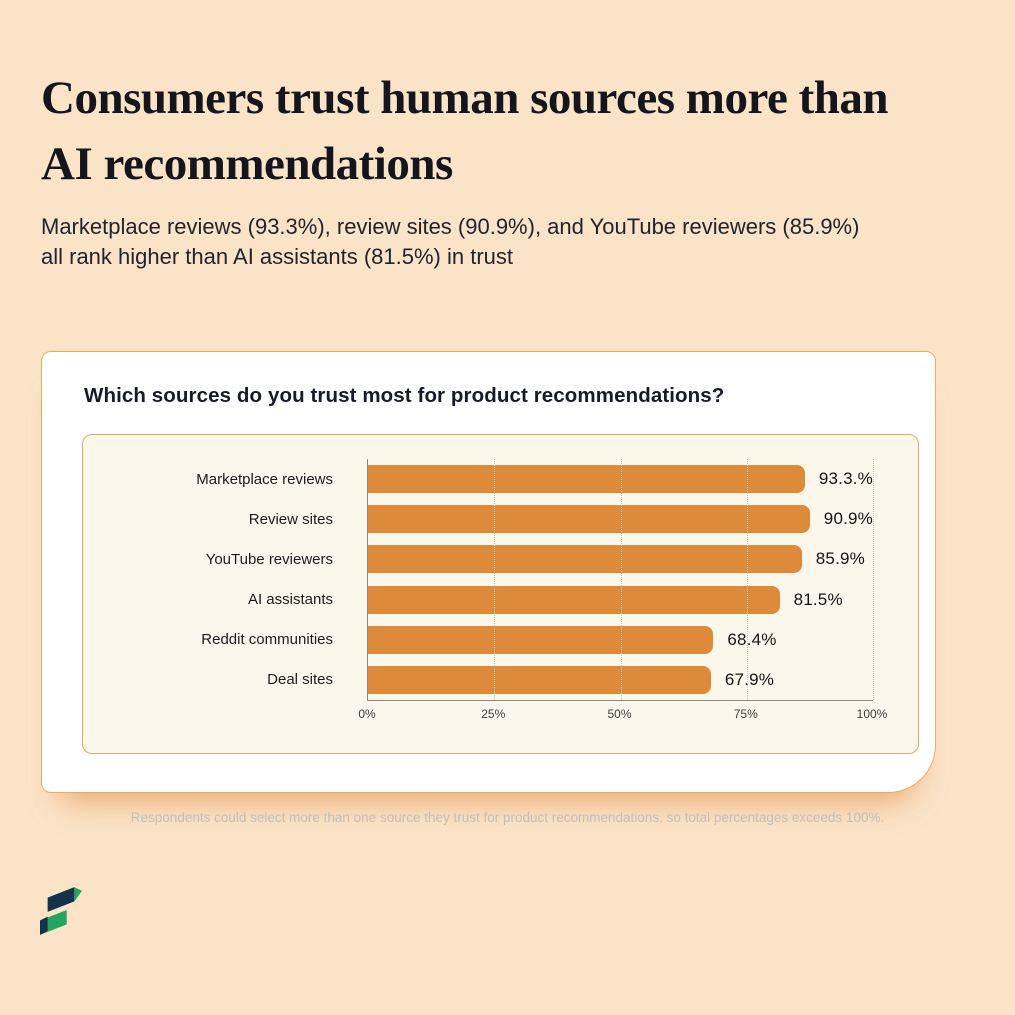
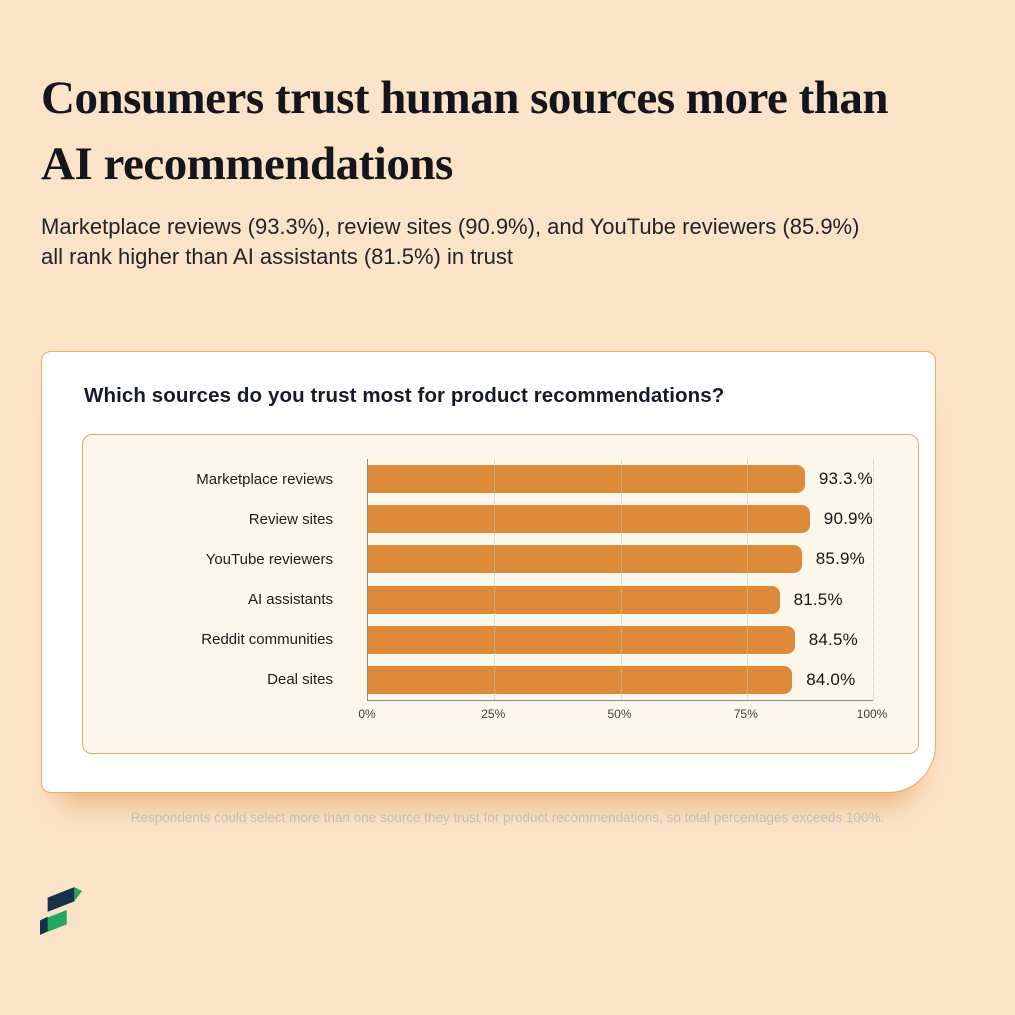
Reddit communities: 68.4% -> 84.5%
Deal sites: 67.9% -> 84.0%
